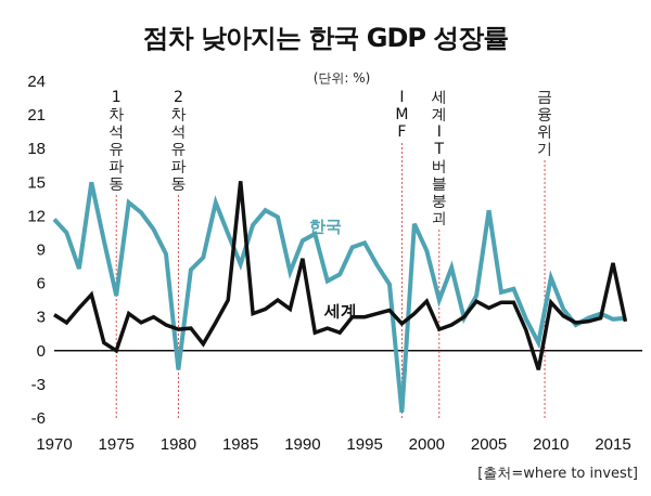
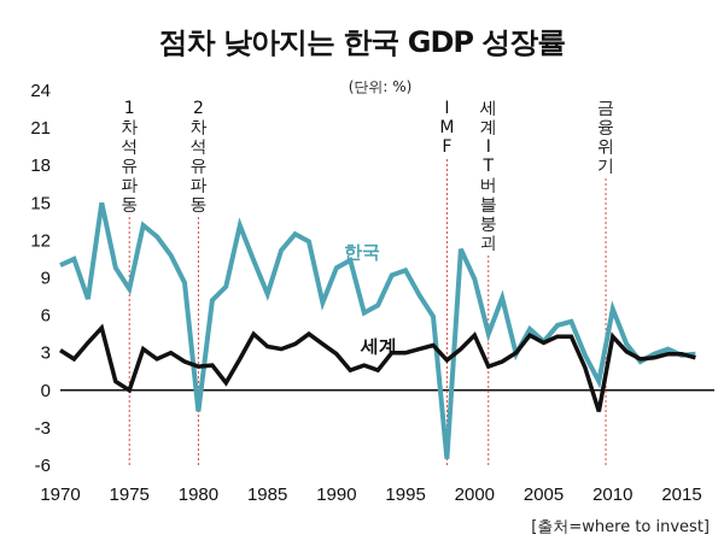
한국/1970: 11.7 -> 10.0
한국/1975: 4.9 -> 8.1
세계/1985: 15.1 -> 3.5
세계/1990: 8.2 -> 2.9
한국/2005: 12.5 -> 3.9
세계/2015: 7.8 -> 2.9
